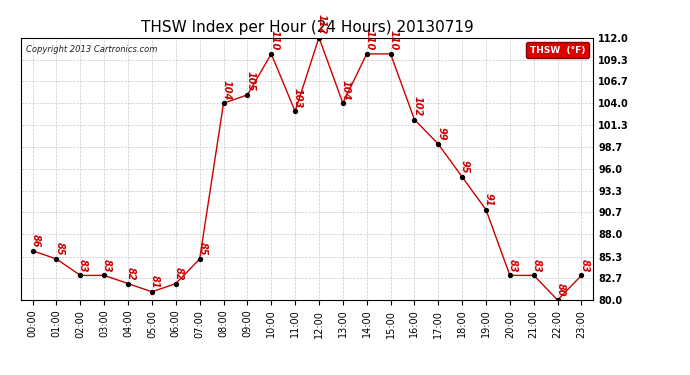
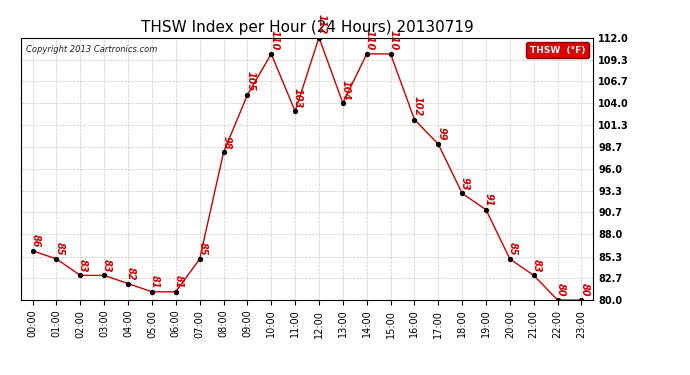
06:00: 82 -> 81
08:00: 104 -> 98
18:00: 95 -> 93
20:00: 83 -> 85
23:00: 83 -> 80
